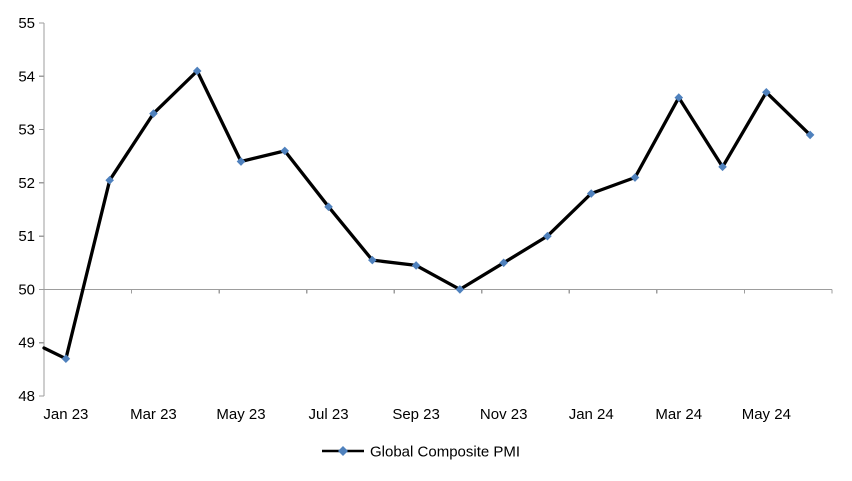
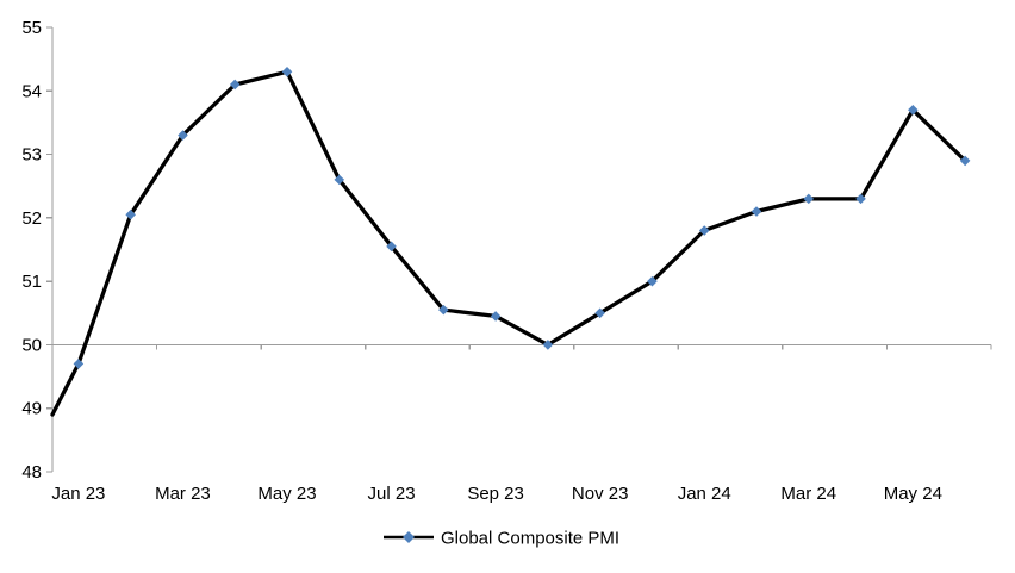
Jan 23: 48.7 -> 49.7
May 23: 52.4 -> 54.3
Mar 24: 53.6 -> 52.3
